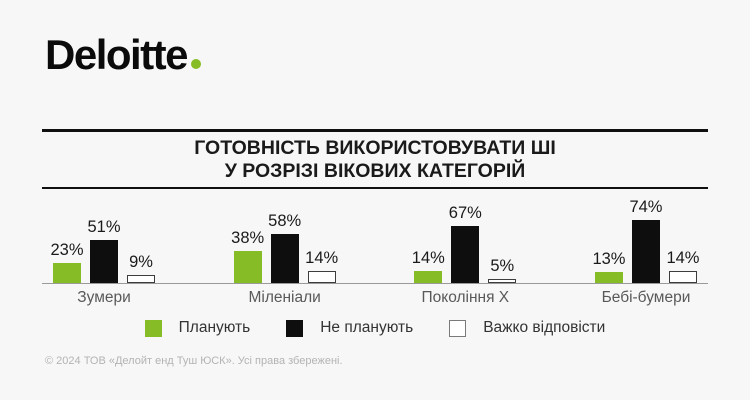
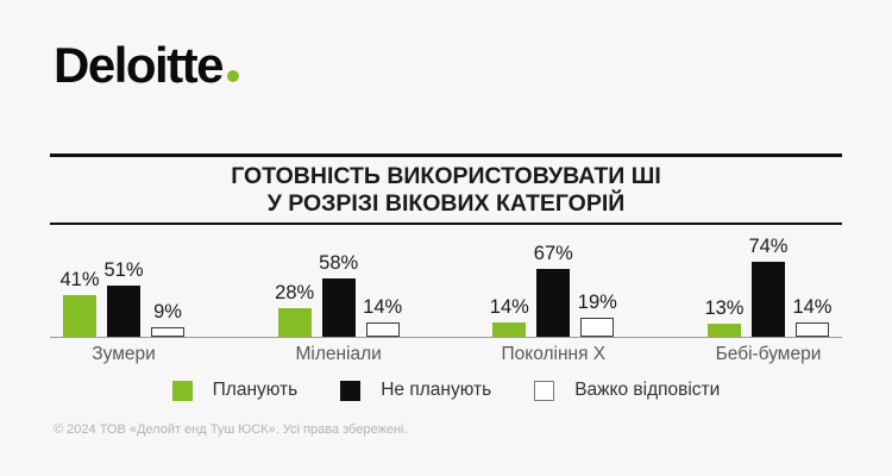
Планують/Зумери: 23% -> 41%
Планують/Міленіали: 38% -> 28%
Важко відповісти/Покоління X: 5% -> 19%
